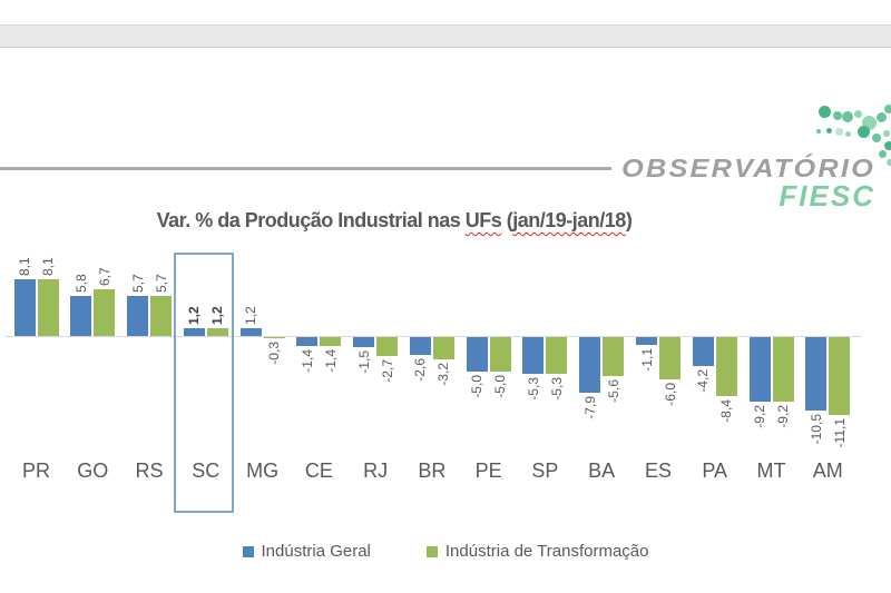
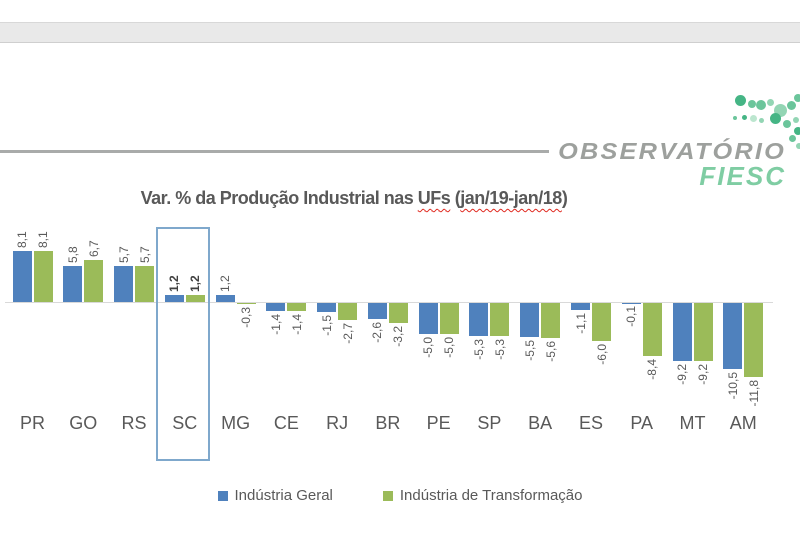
Indústria Geral/BA: -7,9 -> -5,5
Indústria Geral/PA: -4,2 -> -0,1
Indústria de Transformação/AM: -11,1 -> -11,8
